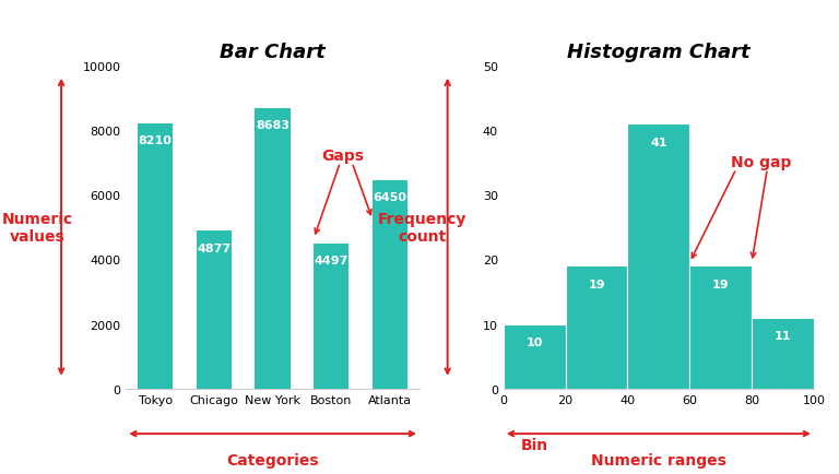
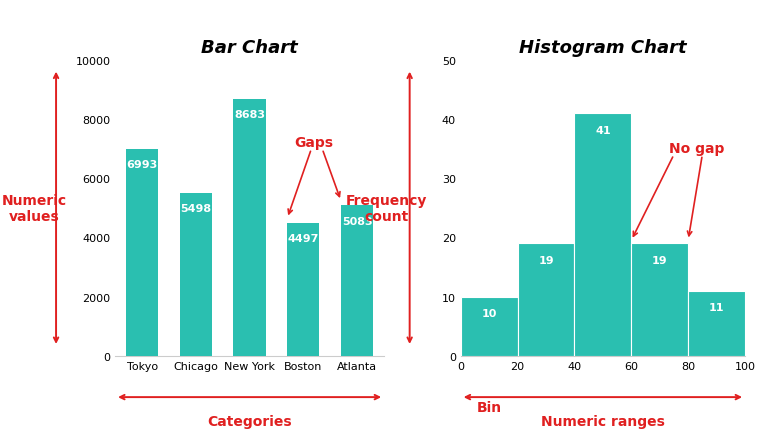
Bar Chart/Tokyo: 8210 -> 6993
Bar Chart/Chicago: 4877 -> 5498
Bar Chart/Atlanta: 6450 -> 5080
